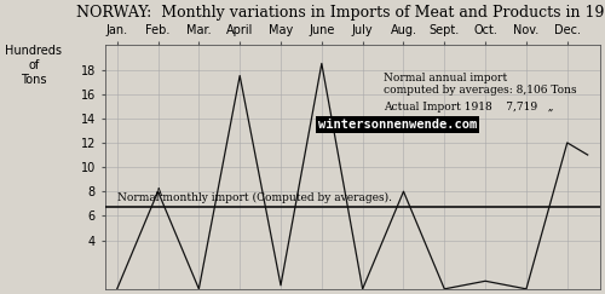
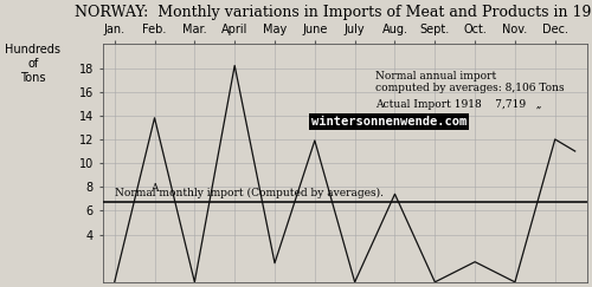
Feb.: 8.0 -> 13.8
April: 17.5 -> 18.2
May: 0.3 -> 1.6
June: 18.5 -> 11.9
Aug.: 8.0 -> 7.4
Oct.: 0.7 -> 1.7
